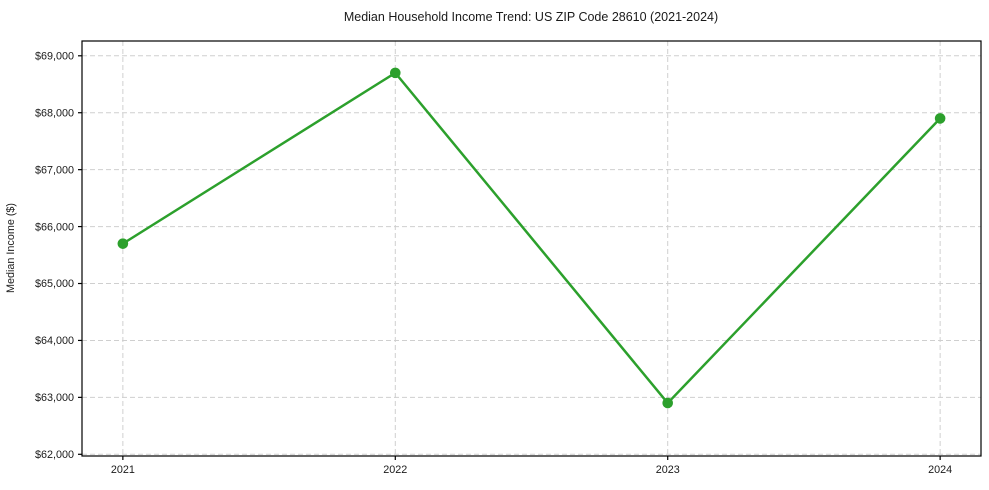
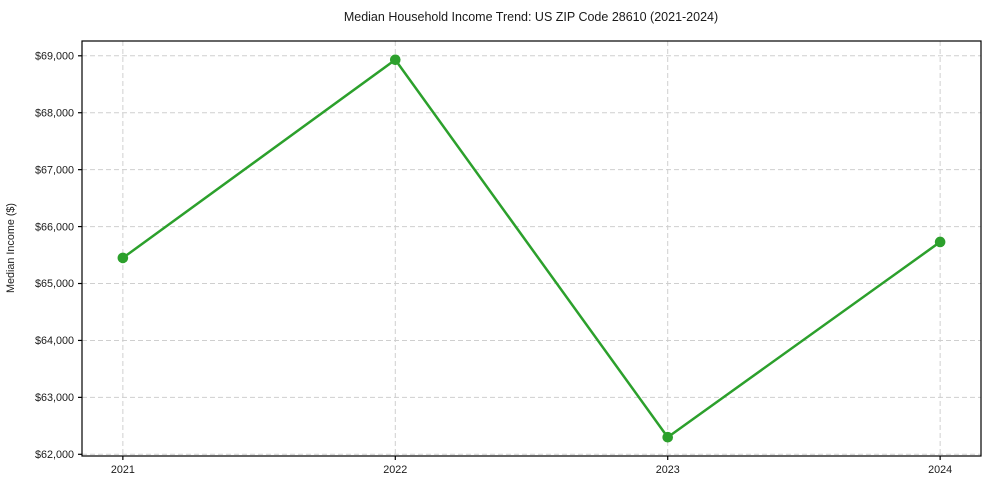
2021: $65700 -> $65400
2022: $68700 -> $68900
2023: $62900 -> $62300
2024: $67900 -> $65700
